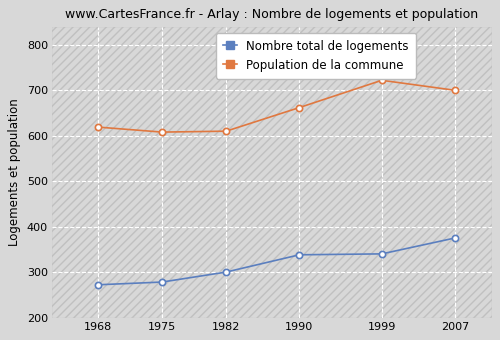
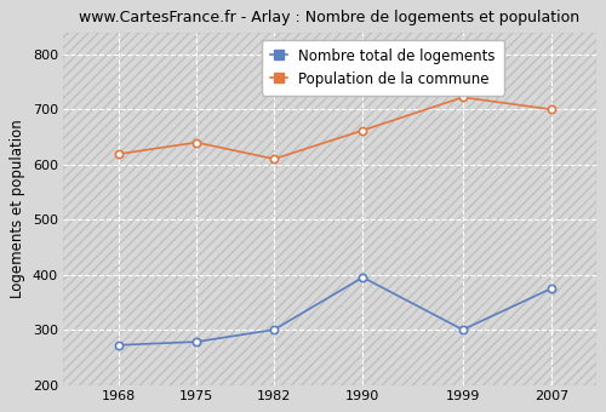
Population de la commune/1975: 608 -> 640
Nombre total de logements/1990: 338 -> 395
Nombre total de logements/1999: 340 -> 300
